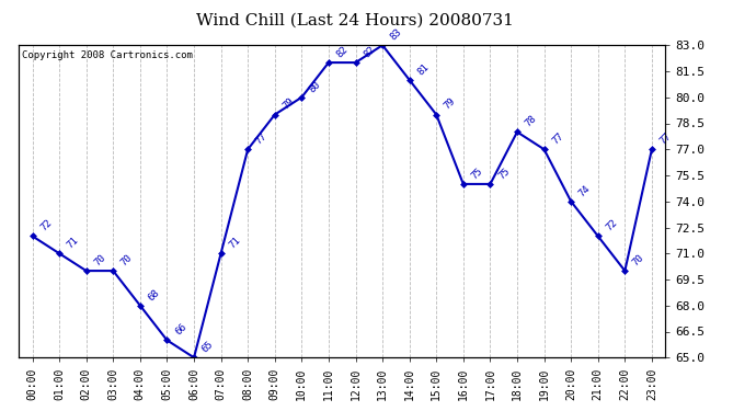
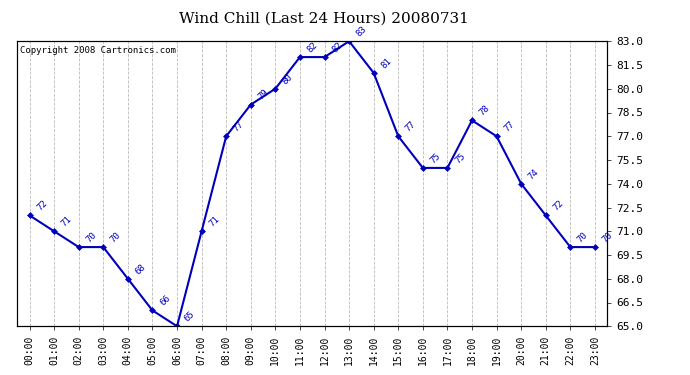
15:00: 79 -> 77
23:00: 77 -> 70
